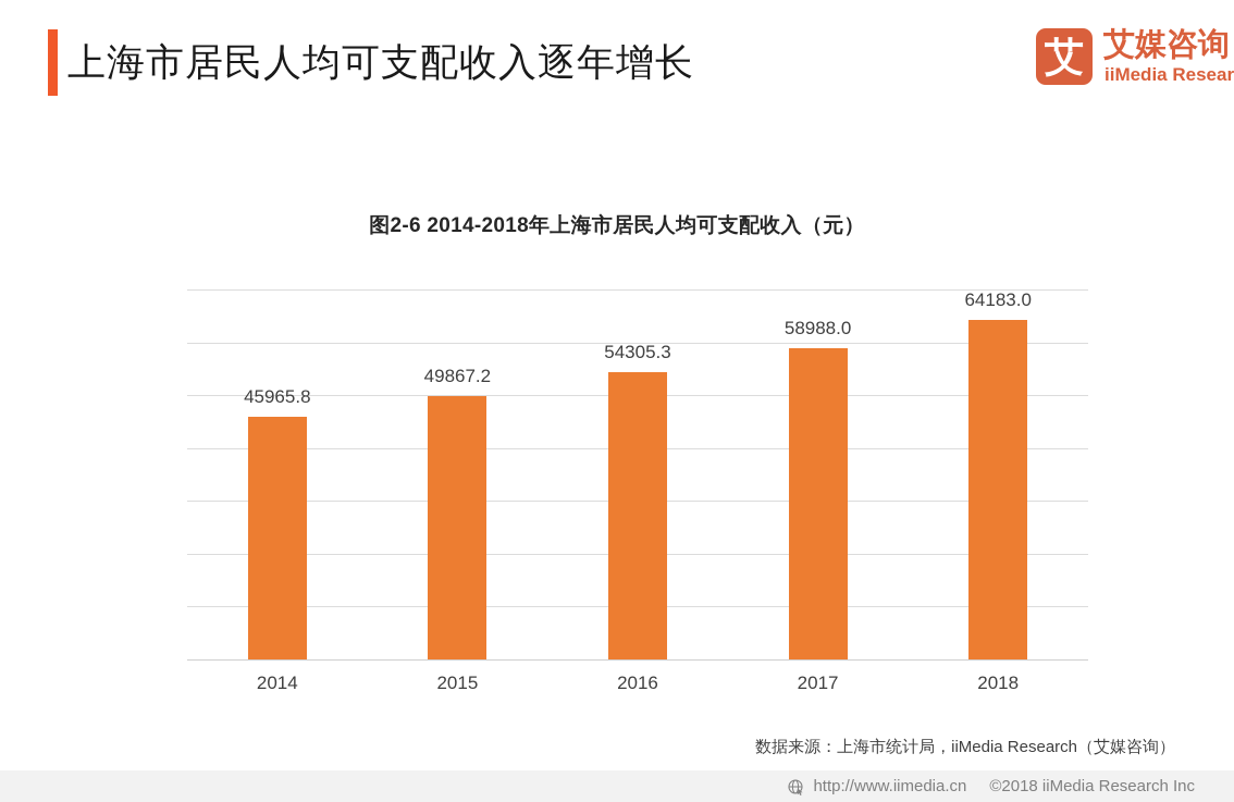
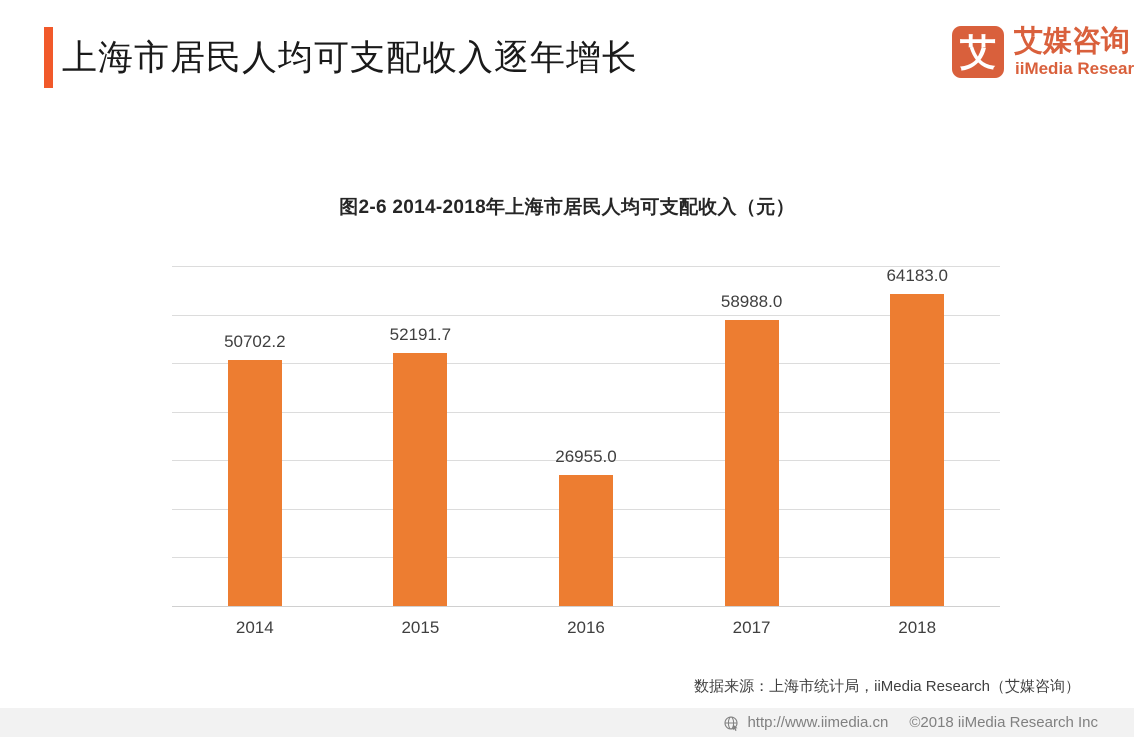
2014: 45965.8 -> 50702.2
2015: 49867.2 -> 52191.7
2016: 54305.3 -> 26955.0
